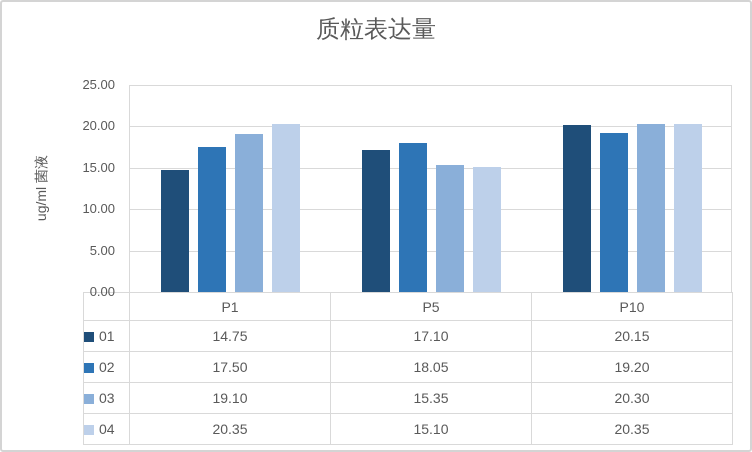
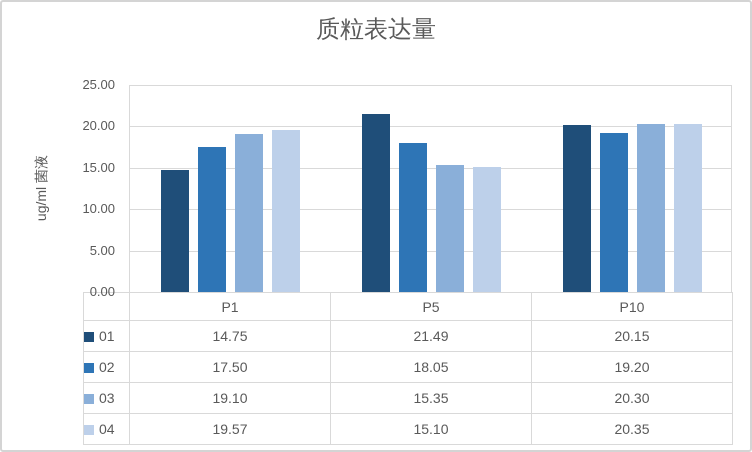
04/P1: 20.35 -> 19.57
01/P5: 17.10 -> 21.49
